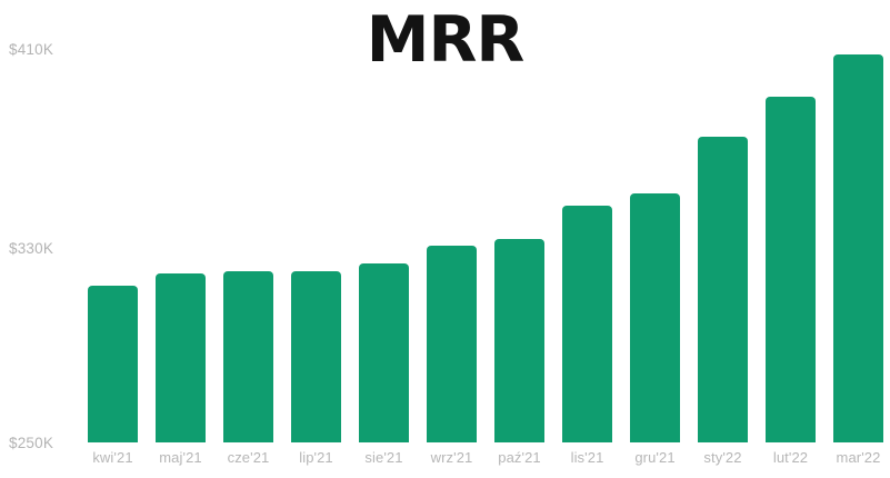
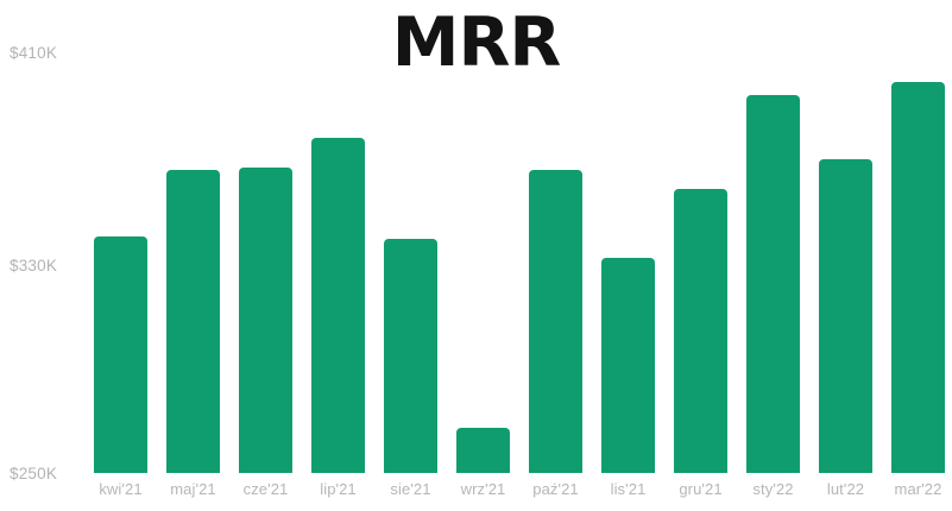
kwi'21: $313K -> $339K
maj'21: $318K -> $364K
cze'21: $319K -> $365K
lip'21: $319K -> $376K
sie'21: $322K -> $338K
wrz'21: $329K -> $267K
paź'21: $332K -> $364K
lis'21: $345K -> $331K
gru'21: $350K -> $357K
sty'22: $373K -> $392K
lut'22: $389K -> $368K
mar'22: $406K -> $397K
